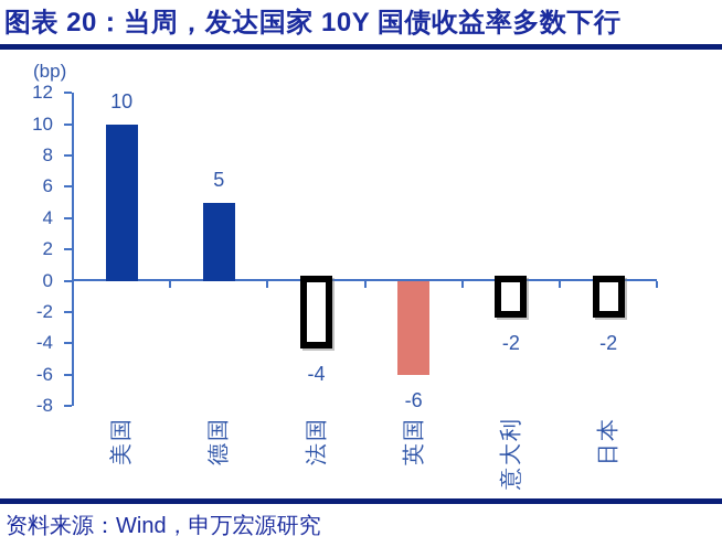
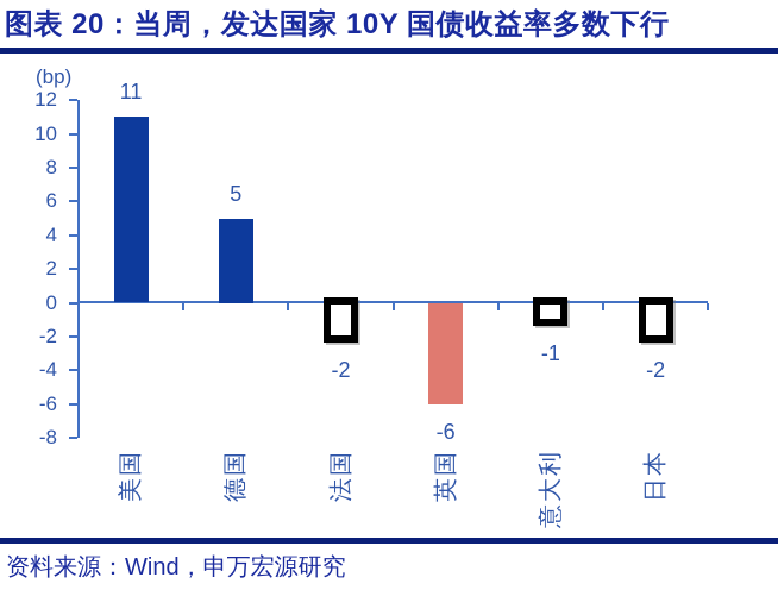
美国: 10 -> 11
法国: -4 -> -2
意大利: -2 -> -1
